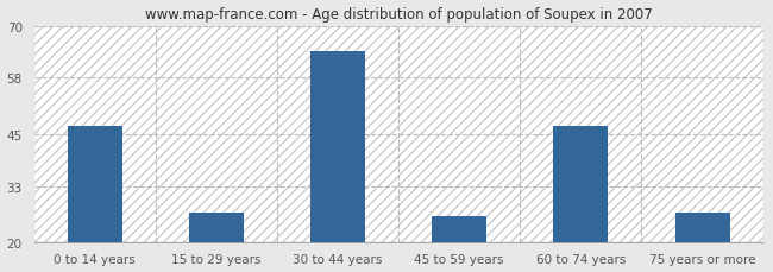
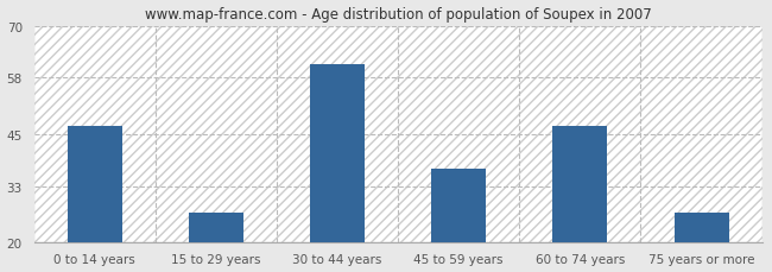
30 to 44 years: 64 -> 61
45 to 59 years: 26 -> 37
